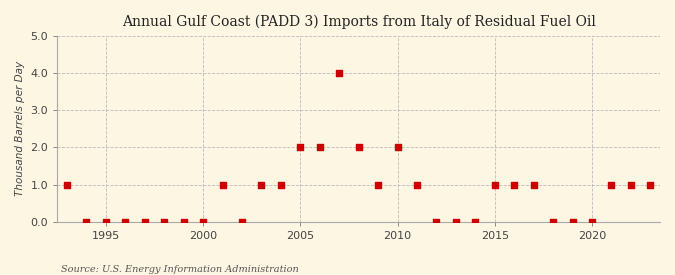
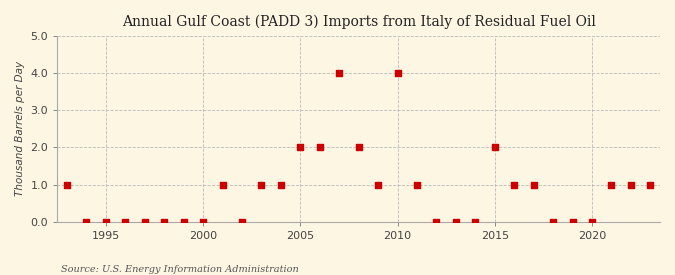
2010: 2 -> 4
2015: 1 -> 2
